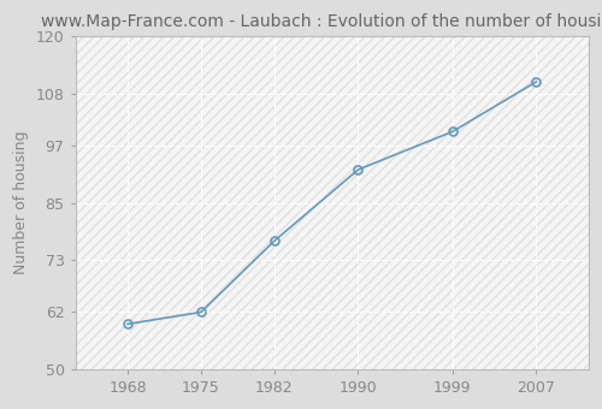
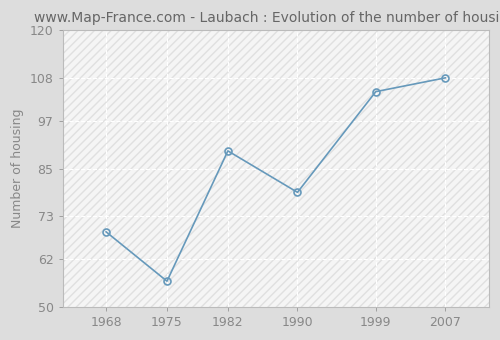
1968: 59.5 -> 69.0
1975: 62.0 -> 56.5
1982: 77.0 -> 89.5
1990: 92.0 -> 79.0
1999: 100.0 -> 104.5
2007: 110.5 -> 108.0
